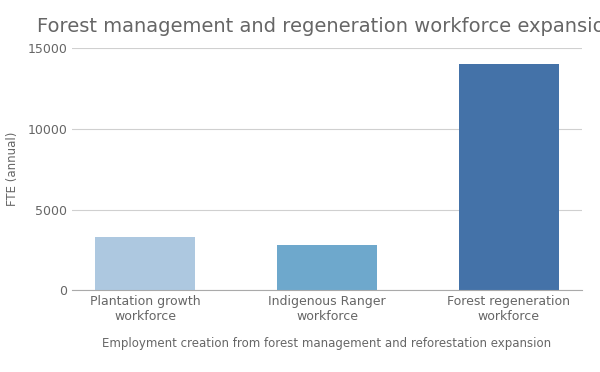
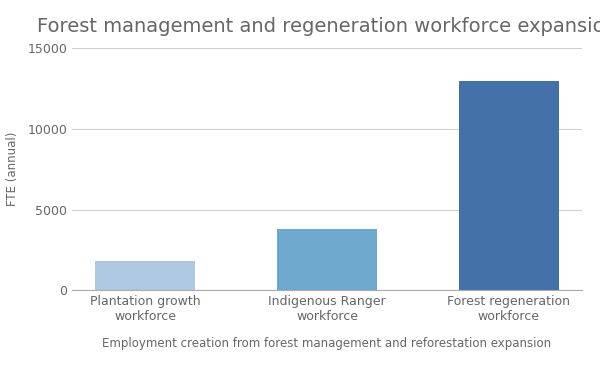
Plantation growth workforce: 3300 -> 1800
Indigenous Ranger workforce: 2800 -> 3800
Forest regeneration workforce: 14000 -> 13000
